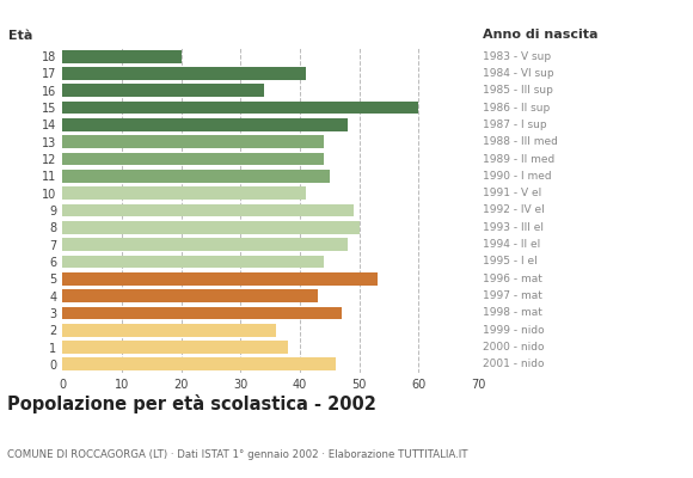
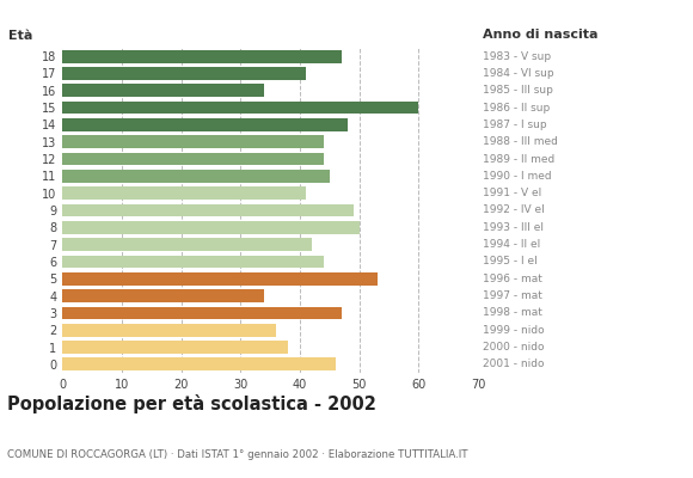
18: 20 -> 47
7: 48 -> 42
4: 43 -> 34
